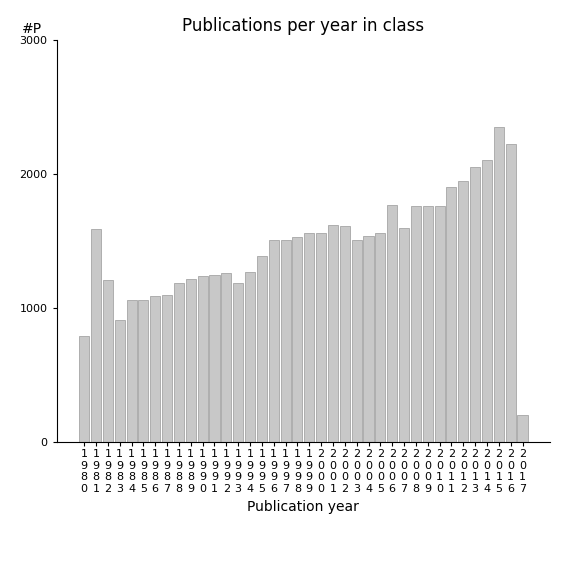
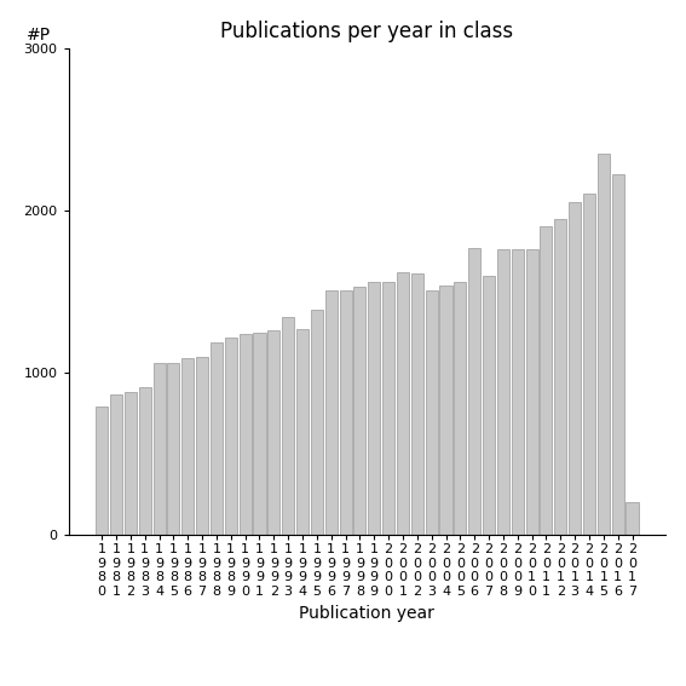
1 9 8 1: 1590 -> 870
1 9 8 2: 1210 -> 880
1 9 9 3: 1190 -> 1340
